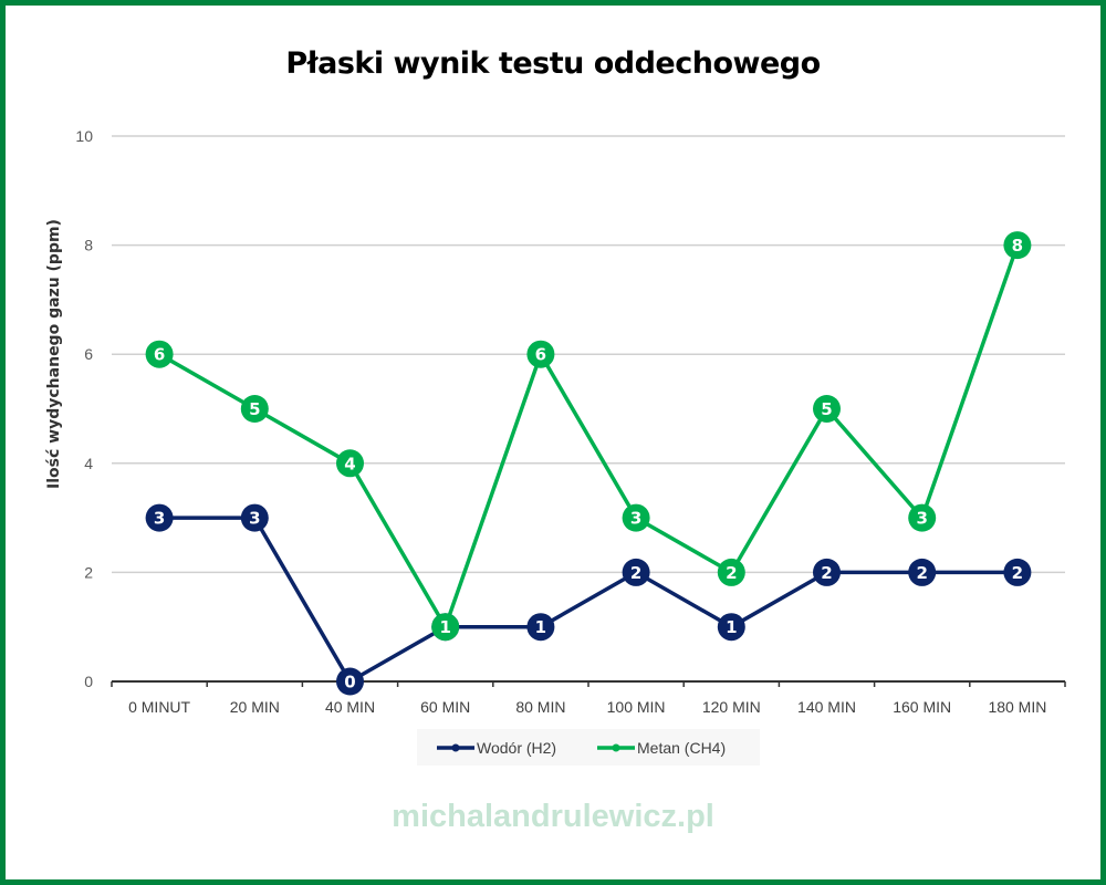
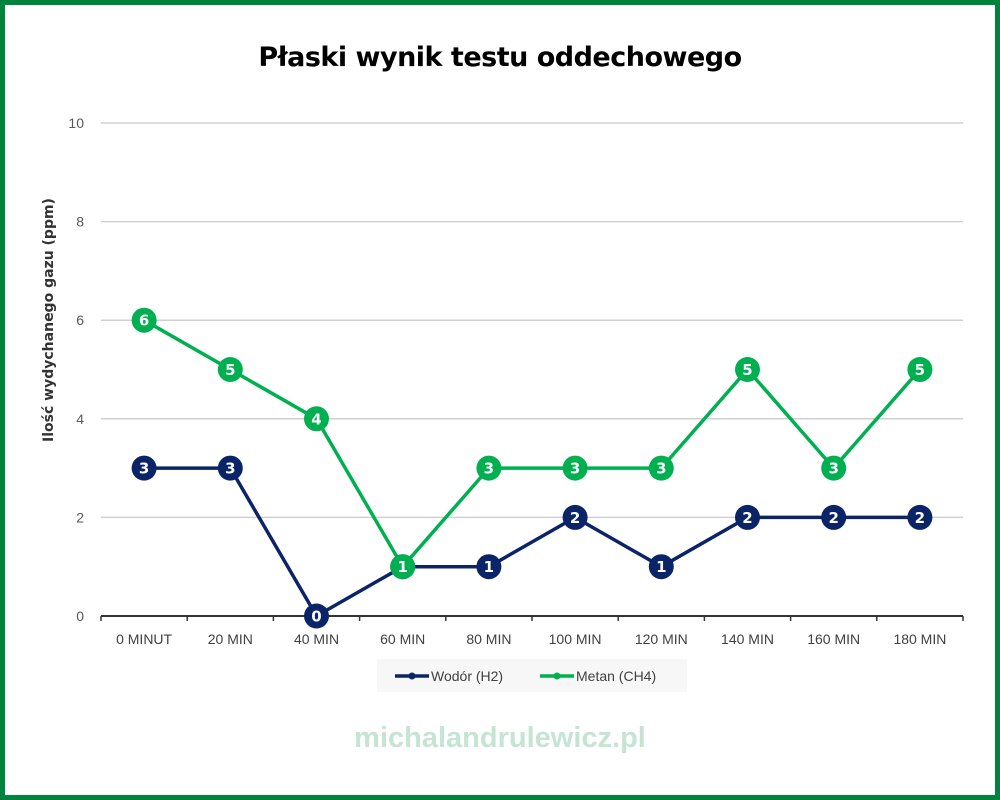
Metan (CH4)/80 MIN: 6 -> 3
Metan (CH4)/120 MIN: 2 -> 3
Metan (CH4)/180 MIN: 8 -> 5
